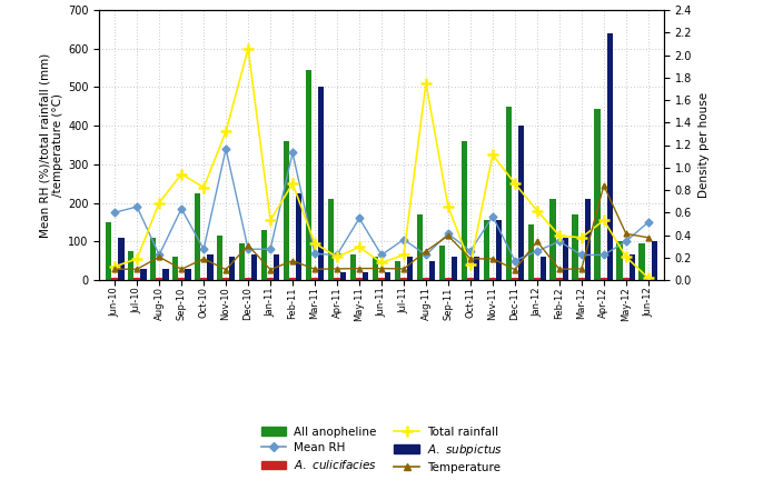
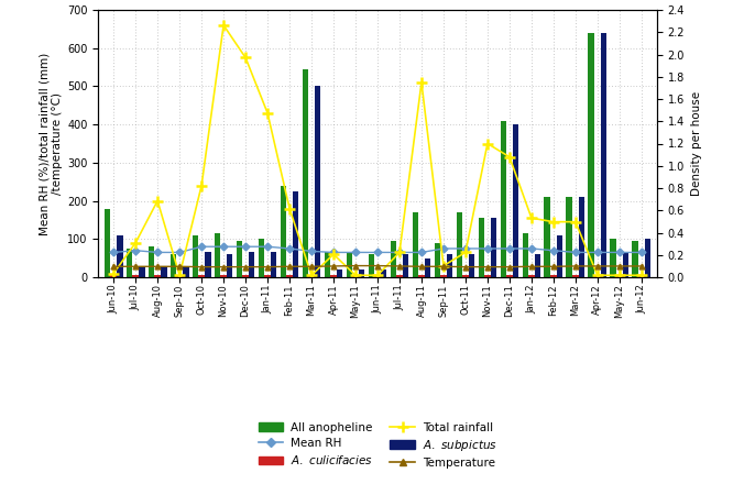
All anopheline/Jun-10: 150 -> 180
Mean RH/Jun-10: 175 -> 65
Total rainfall/Jun-10: 35 -> 10
Mean RH/Jul-10: 190 -> 70
Total rainfall/Jul-10: 55 -> 90
All anopheline/Aug-10: 110 -> 80
Temperature/Aug-10: 60 -> 28
Mean RH/Sep-10: 185 -> 65
Total rainfall/Sep-10: 275 -> 5
All anopheline/Oct-10: 225 -> 110
Temperature/Oct-10: 55 -> 27
Mean RH/Nov-10: 340 -> 80
Total rainfall/Nov-10: 385 -> 660
Total rainfall/Dec-10: 600 -> 575
Temperature/Dec-10: 90 -> 27
All anopheline/Jan-11: 130 -> 100
Total rainfall/Jan-11: 155 -> 430
All anopheline/Feb-11: 360 -> 240
Mean RH/Feb-11: 330 -> 75
Total rainfall/Feb-11: 250 -> 180
Temperature/Feb-11: 50 -> 28
Total rainfall/Mar-11: 95 -> 5
All anopheline/Apr-11: 210 -> 65
Mean RH/May-11: 160 -> 65
Total rainfall/May-11: 85 -> 5
Total rainfall/Jun-11: 45 -> 5
All anopheline/Jul-11: 50 -> 95
Mean RH/Jul-11: 105 -> 65
Temperature/Aug-11: 75 -> 28
Mean RH/Sep-11: 120 -> 75
Total rainfall/Sep-11: 190 -> 30
Temperature/Sep-11: 115 -> 28
All anopheline/Oct-11: 360 -> 170
Total rainfall/Oct-11: 40 -> 65
Temperature/Oct-11: 55 -> 27
Mean RH/Nov-11: 165 -> 75
Total rainfall/Nov-11: 325 -> 350
Temperature/Nov-11: 55 -> 27
All anopheline/Dec-11: 450 -> 410
Mean RH/Dec-11: 50 -> 75
Total rainfall/Dec-11: 250 -> 315
All anopheline/Jan-12: 145 -> 115
Total rainfall/Jan-12: 180 -> 155
Temperature/Jan-12: 100 -> 28
Mean RH/Feb-12: 100 -> 70
Total rainfall/Feb-12: 115 -> 145
All anopheline/Mar-12: 170 -> 210
Total rainfall/Mar-12: 110 -> 145
All anopheline/Apr-12: 445 -> 640
Total rainfall/Apr-12: 155 -> 5
Temperature/Apr-12: 245 -> 29
Mean RH/May-12: 100 -> 65
Total rainfall/May-12: 60 -> 5
Temperature/May-12: 120 -> 29
Mean RH/Jun-12: 150 -> 65
Temperature/Jun-12: 110 -> 29
